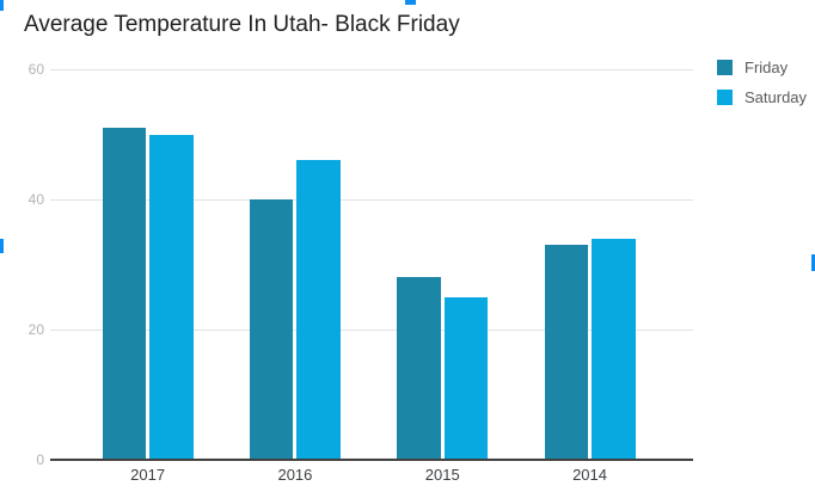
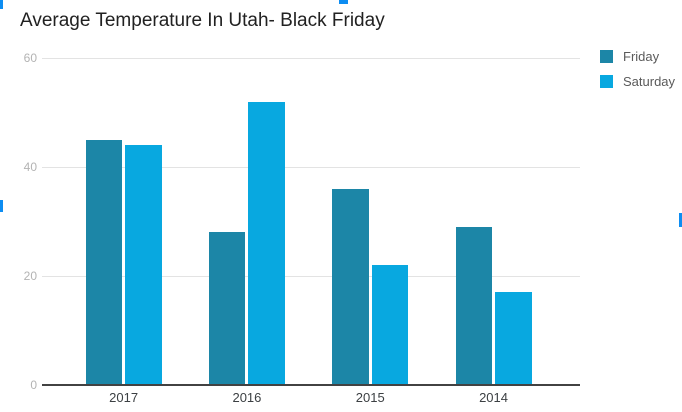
Friday/2017: 51 -> 45
Saturday/2017: 50 -> 44
Friday/2016: 40 -> 28
Saturday/2016: 46 -> 52
Friday/2015: 28 -> 36
Saturday/2015: 25 -> 22
Friday/2014: 33 -> 29
Saturday/2014: 34 -> 17
